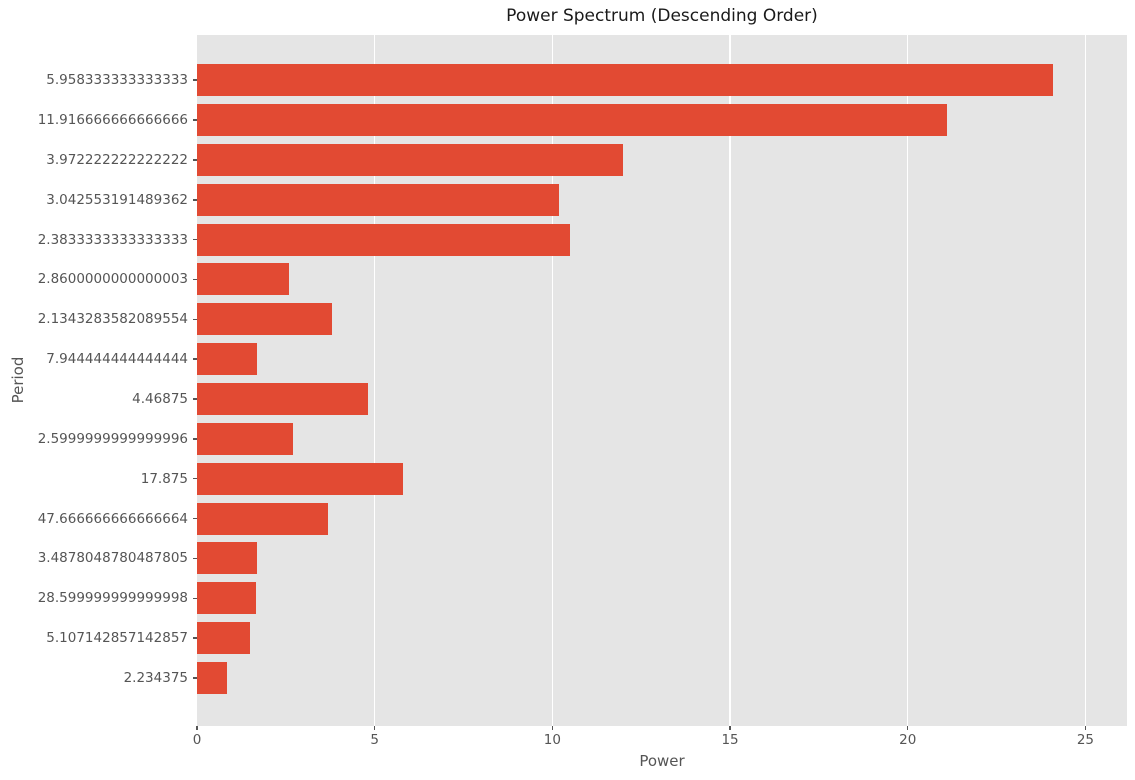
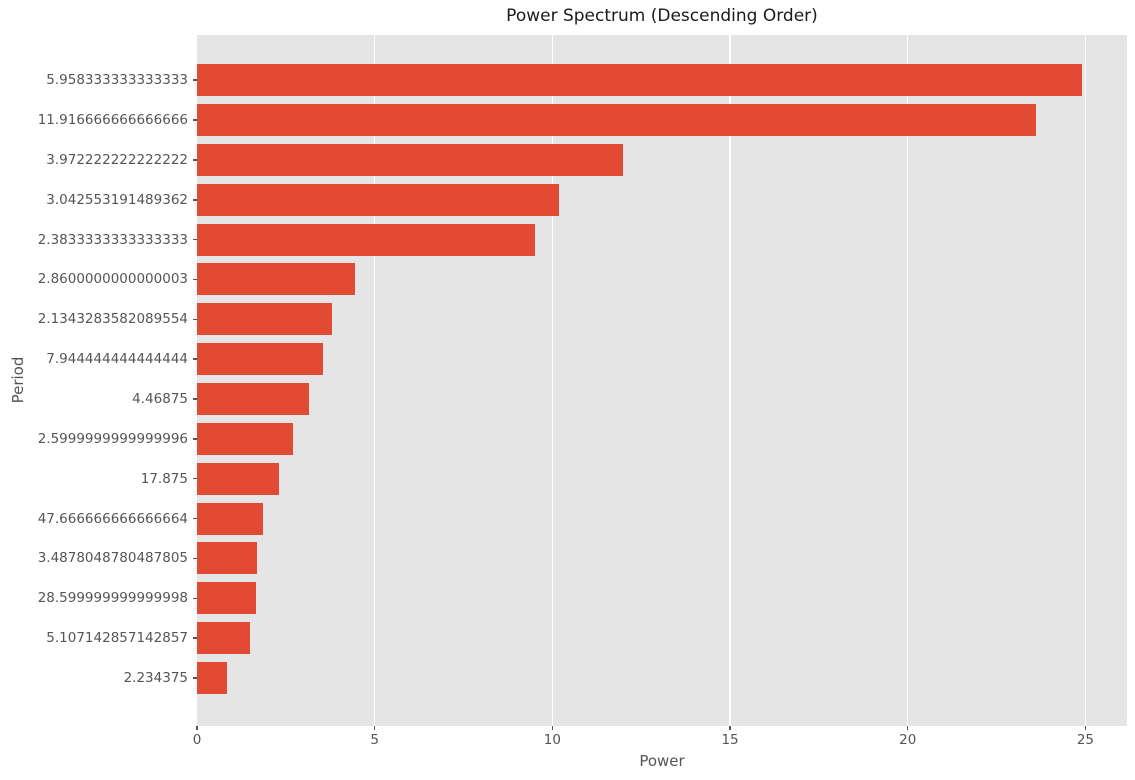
5.958333333333333: 24.1 -> 24.9
11.916666666666666: 21.1 -> 23.6
2.3833333333333333: 10.5 -> 9.5
2.8600000000000003: 2.6 -> 4.5
7.944444444444444: 1.7 -> 3.5
4.46875: 4.8 -> 3.1
17.875: 5.8 -> 2.3
47.666666666666664: 3.7 -> 1.9
